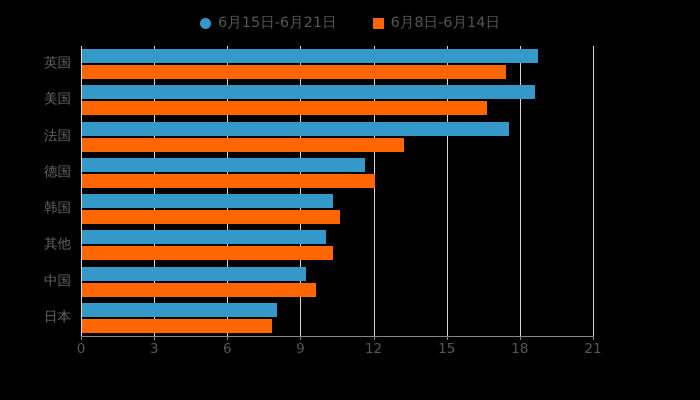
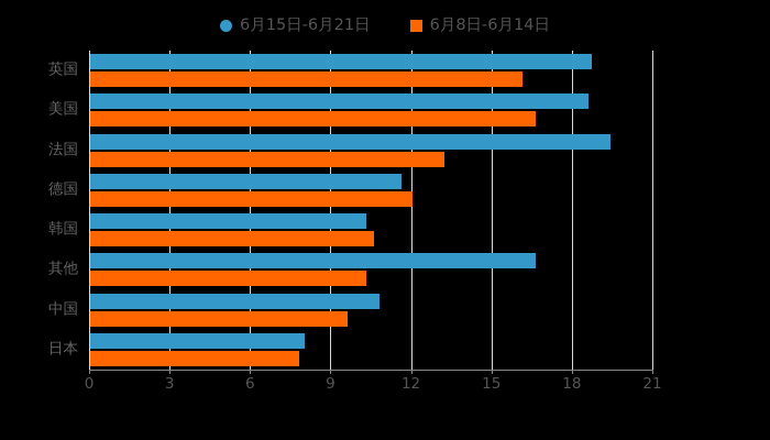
6月8日-6月14日/英国: 17.4 -> 16.1
6月15日-6月21日/法国: 17.5 -> 19.4
6月15日-6月21日/其他: 10.0 -> 16.6
6月15日-6月21日/中国: 9.2 -> 10.8
